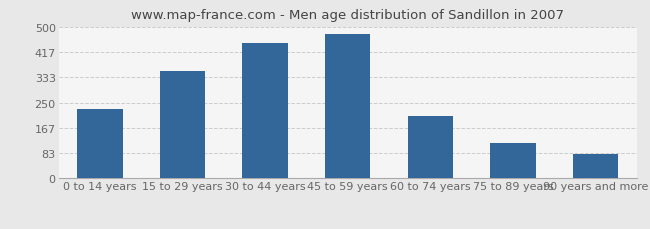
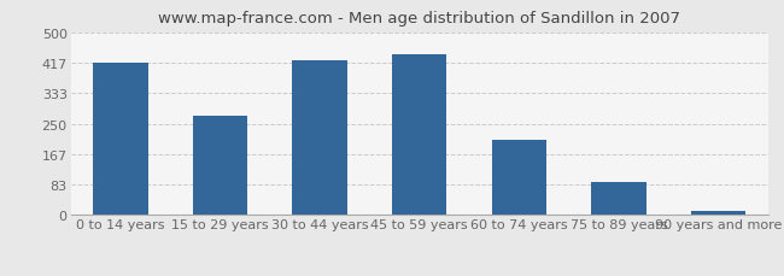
0 to 14 years: 230 -> 417
15 to 29 years: 355 -> 270
30 to 44 years: 445 -> 422
45 to 59 years: 475 -> 441
75 to 89 years: 115 -> 90
90 years and more: 80 -> 10
